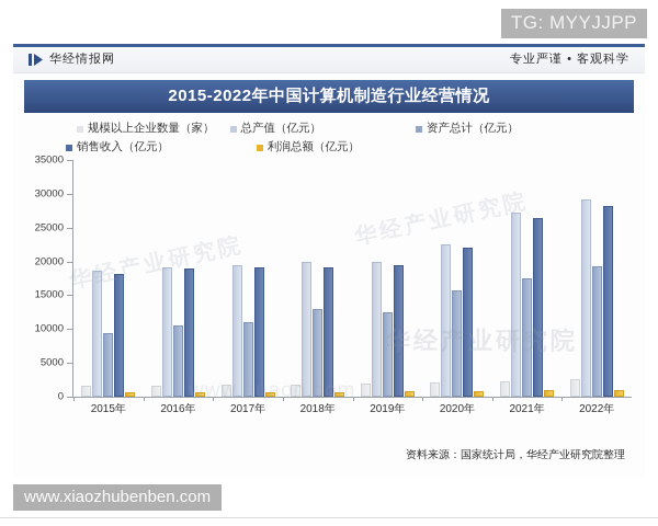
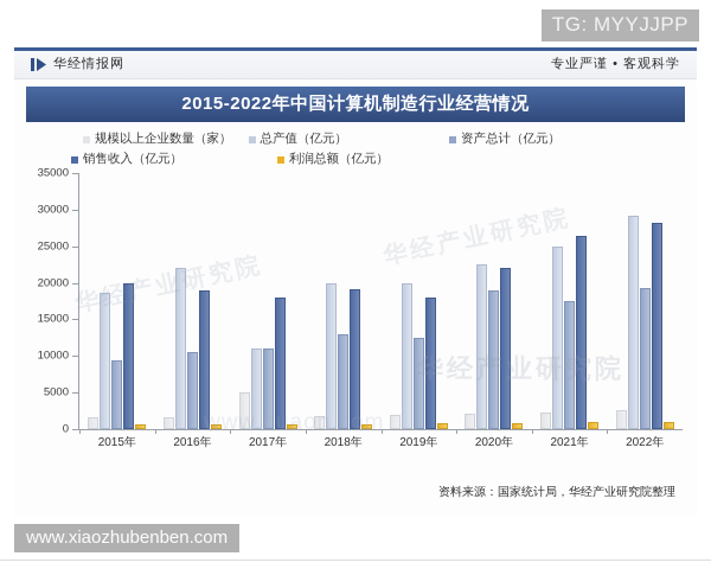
销售收入（亿元）/2015年: 18000 -> 20000
总产值（亿元）/2016年: 19000 -> 22000
规模以上企业数量（家）/2017年: 2000 -> 5000
总产值（亿元）/2017年: 20000 -> 11000
销售收入（亿元）/2017年: 19000 -> 18000
销售收入（亿元）/2019年: 20000 -> 18000
资产总计（亿元）/2020年: 16000 -> 19000
总产值（亿元）/2021年: 27000 -> 25000
